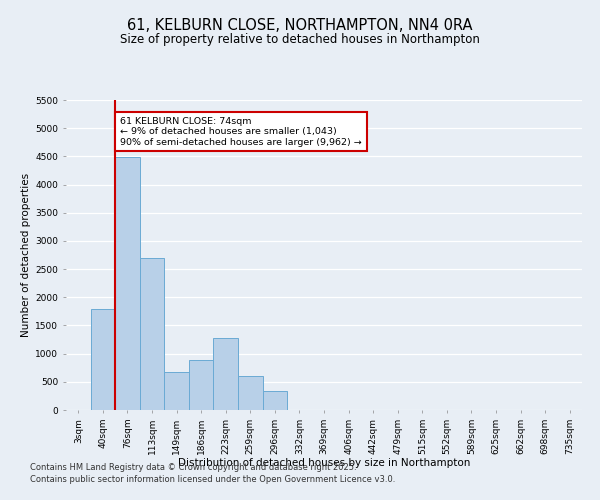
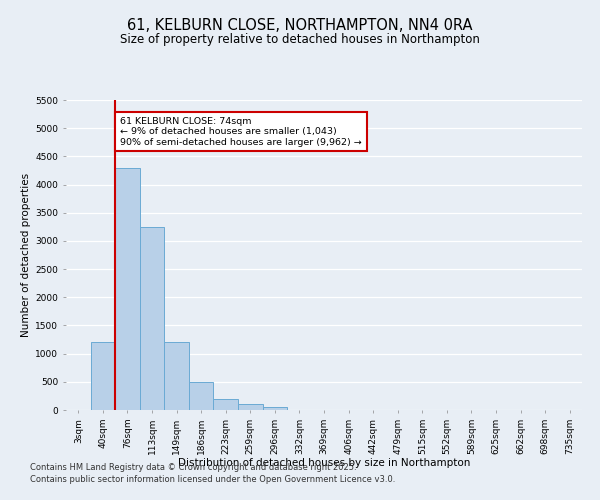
40sqm: 1800 -> 1200
76sqm: 4480 -> 4300
113sqm: 2700 -> 3250
149sqm: 680 -> 1200
186sqm: 880 -> 500
223sqm: 1280 -> 200
259sqm: 600 -> 100
296sqm: 340 -> 50
